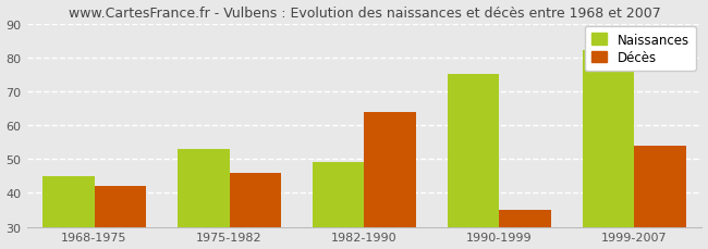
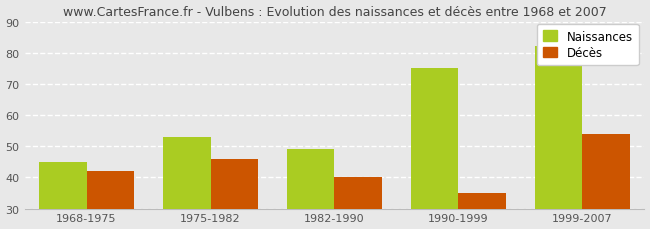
Décès/1982-1990: 64 -> 40
